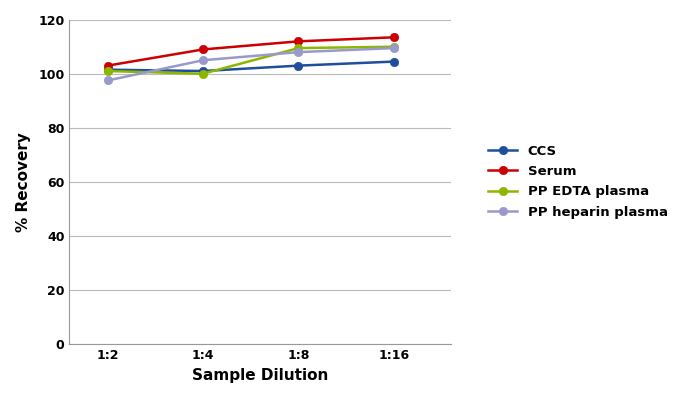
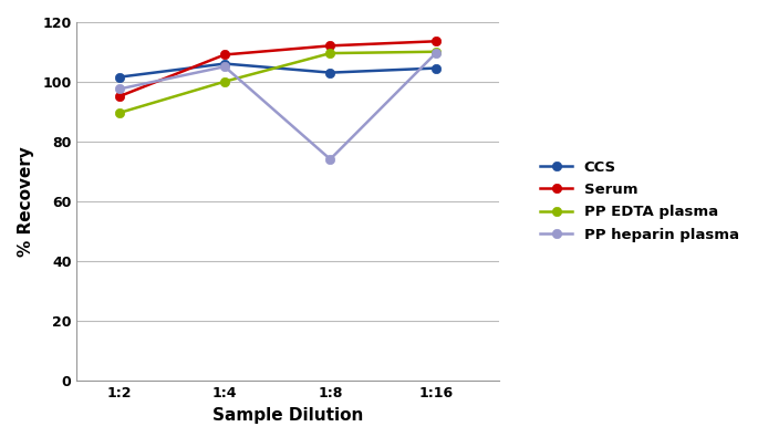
Serum/1:2: 103.0 -> 95.0
PP EDTA plasma/1:2: 101.0 -> 89.5
CCS/1:4: 101.0 -> 106.0
PP heparin plasma/1:8: 108.0 -> 74.0
